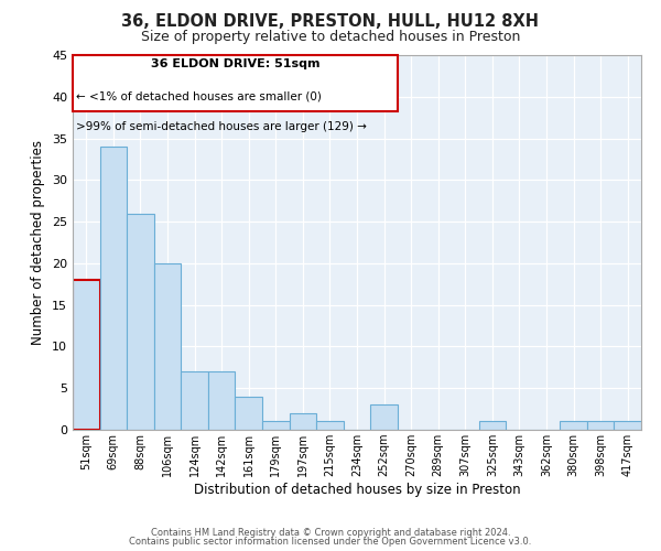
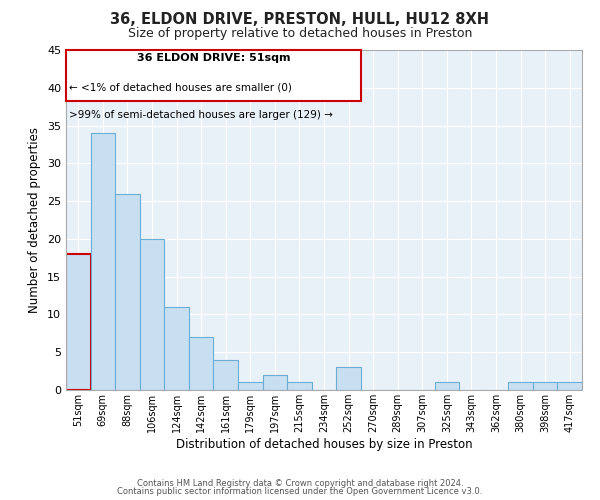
124sqm: 7 -> 11
